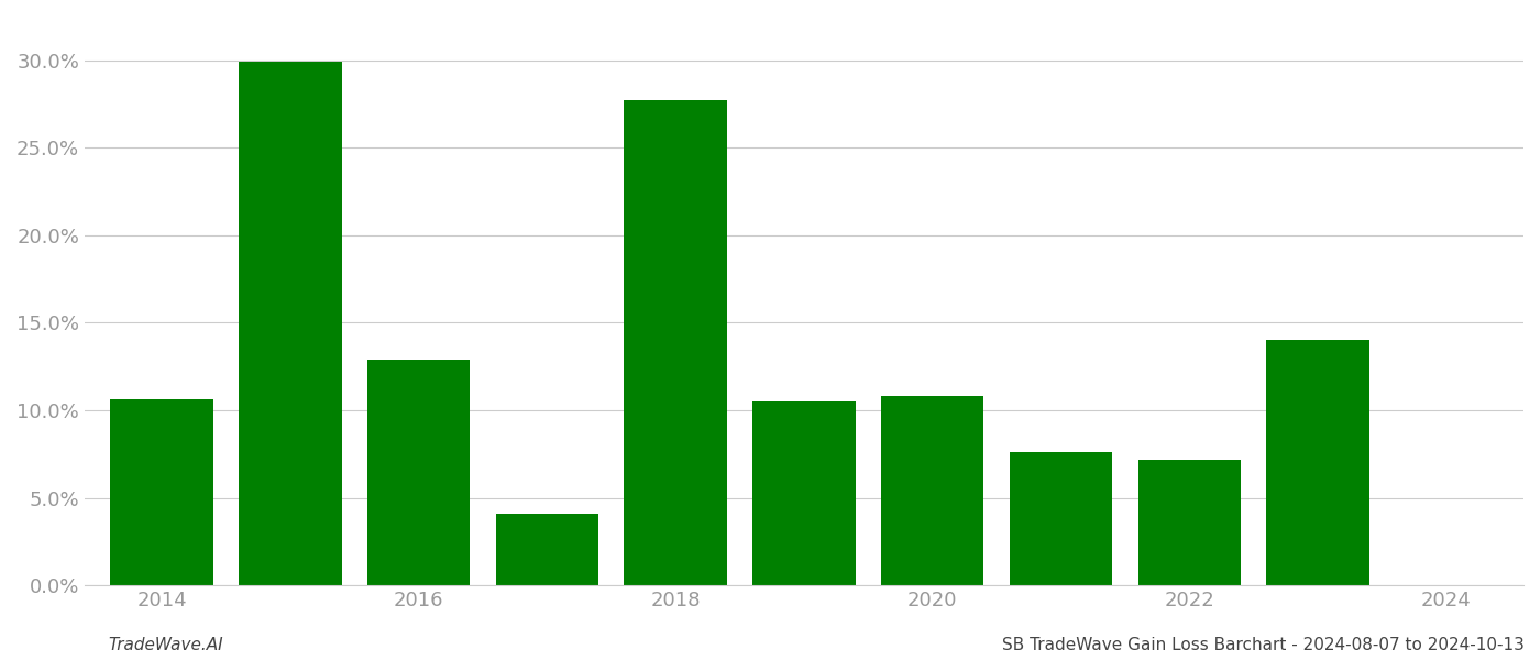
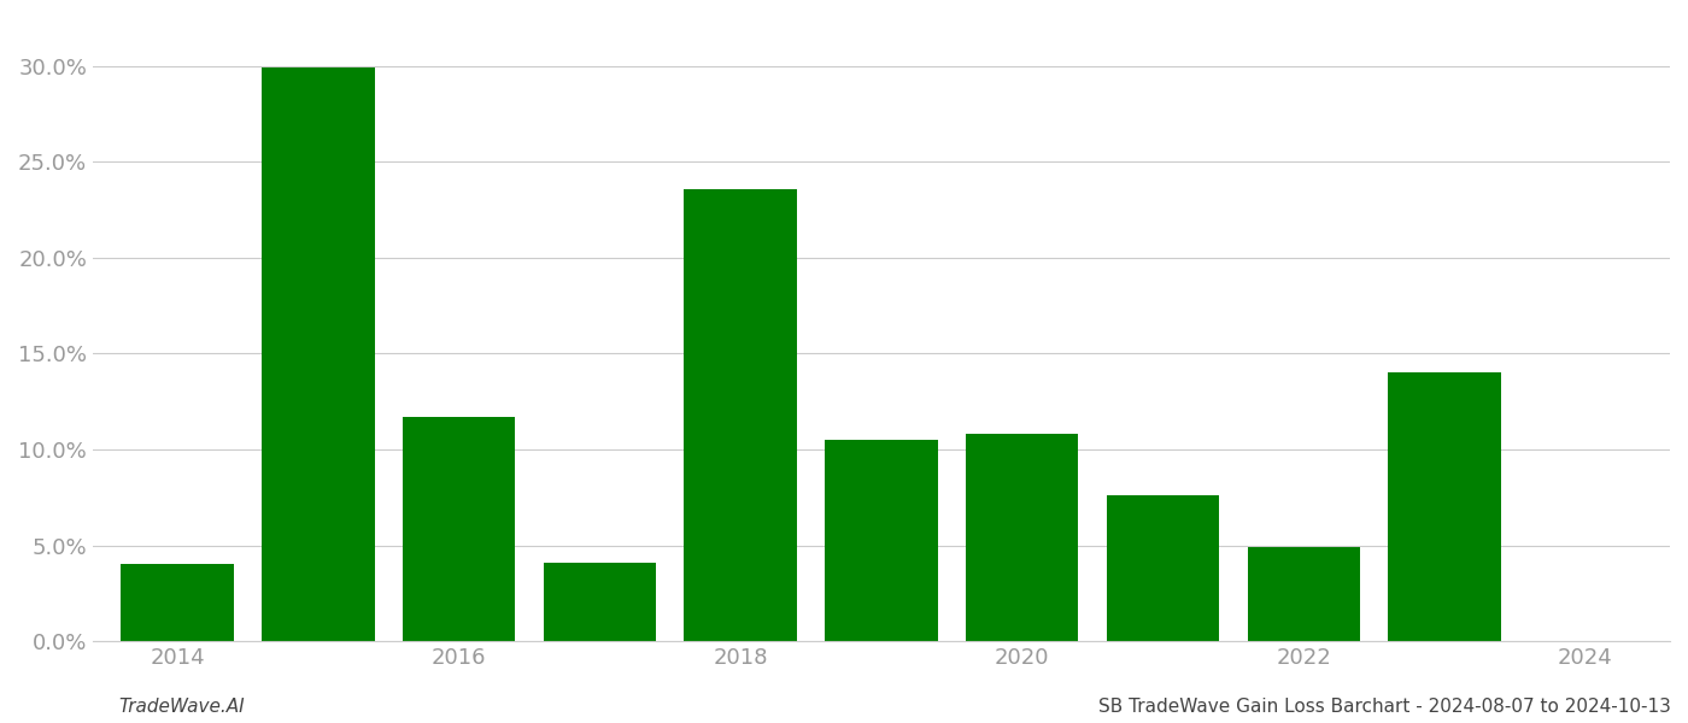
2014: 10.6% -> 4.0%
2016: 12.9% -> 11.7%
2018: 27.7% -> 23.6%
2022: 7.2% -> 4.9%
